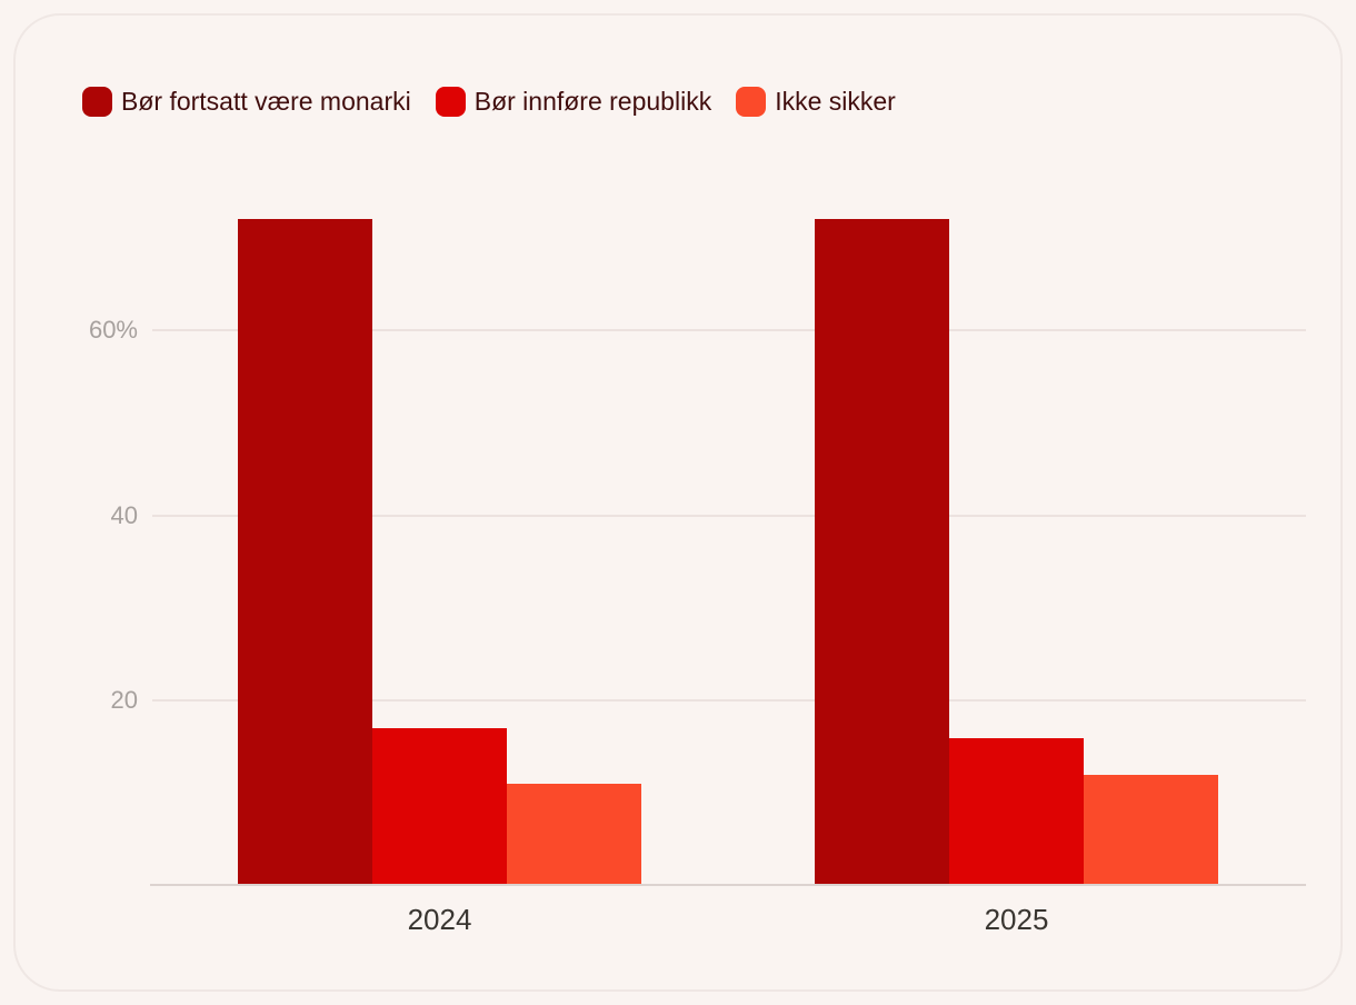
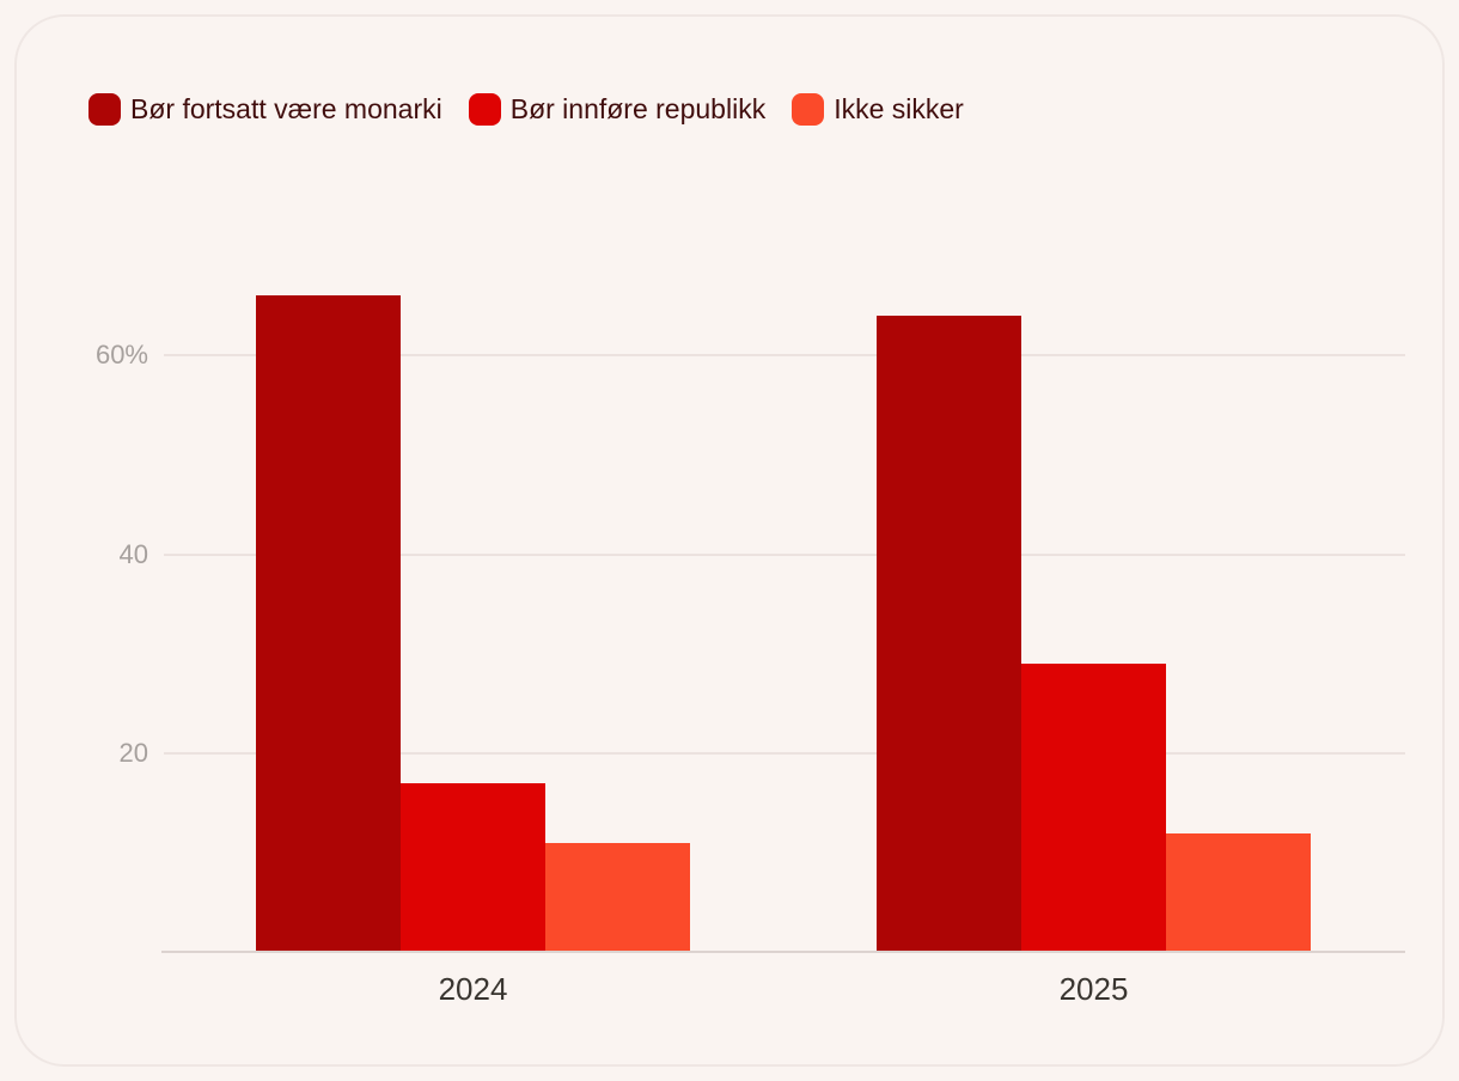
Bør fortsatt være monarki/2024: 72% -> 66%
Bør fortsatt være monarki/2025: 72% -> 64%
Bør innføre republikk/2025: 16% -> 29%
